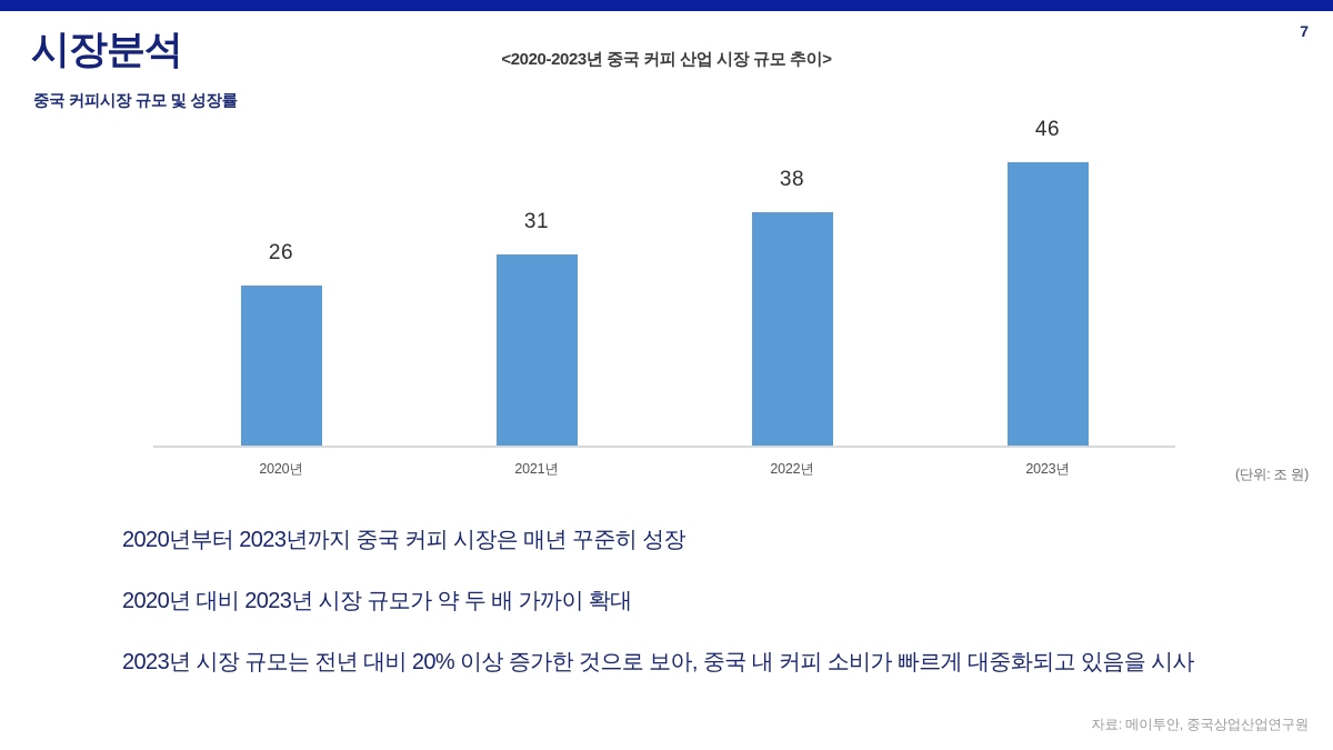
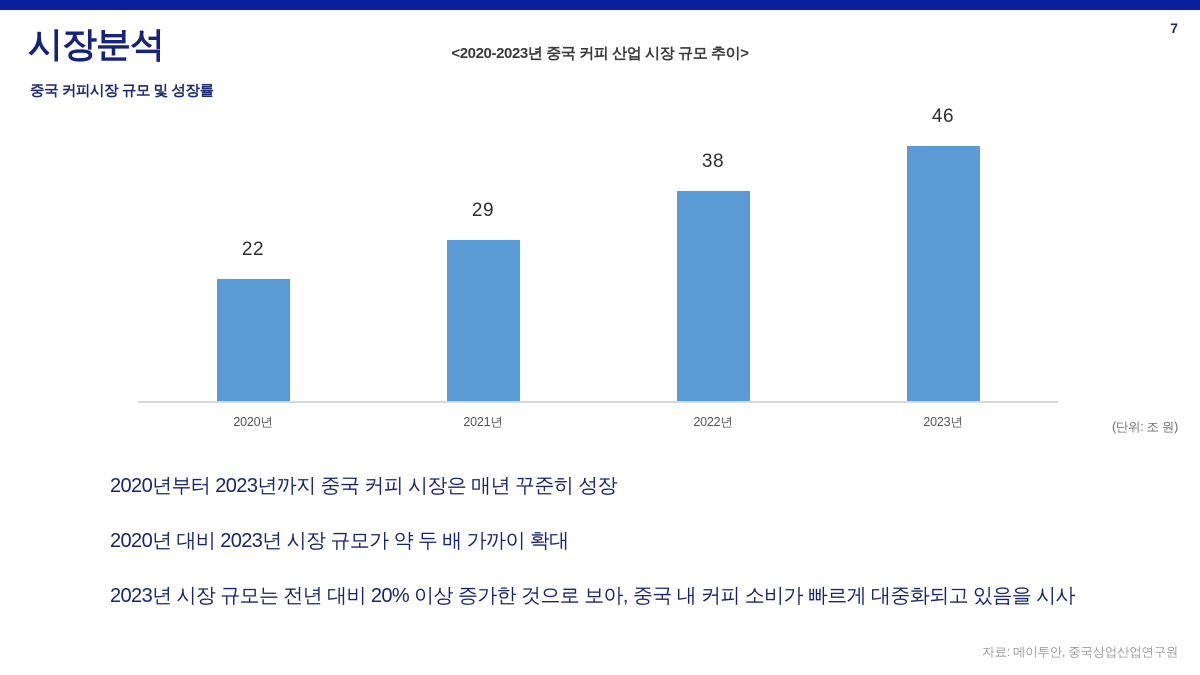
2020년: 26 -> 22
2021년: 31 -> 29
